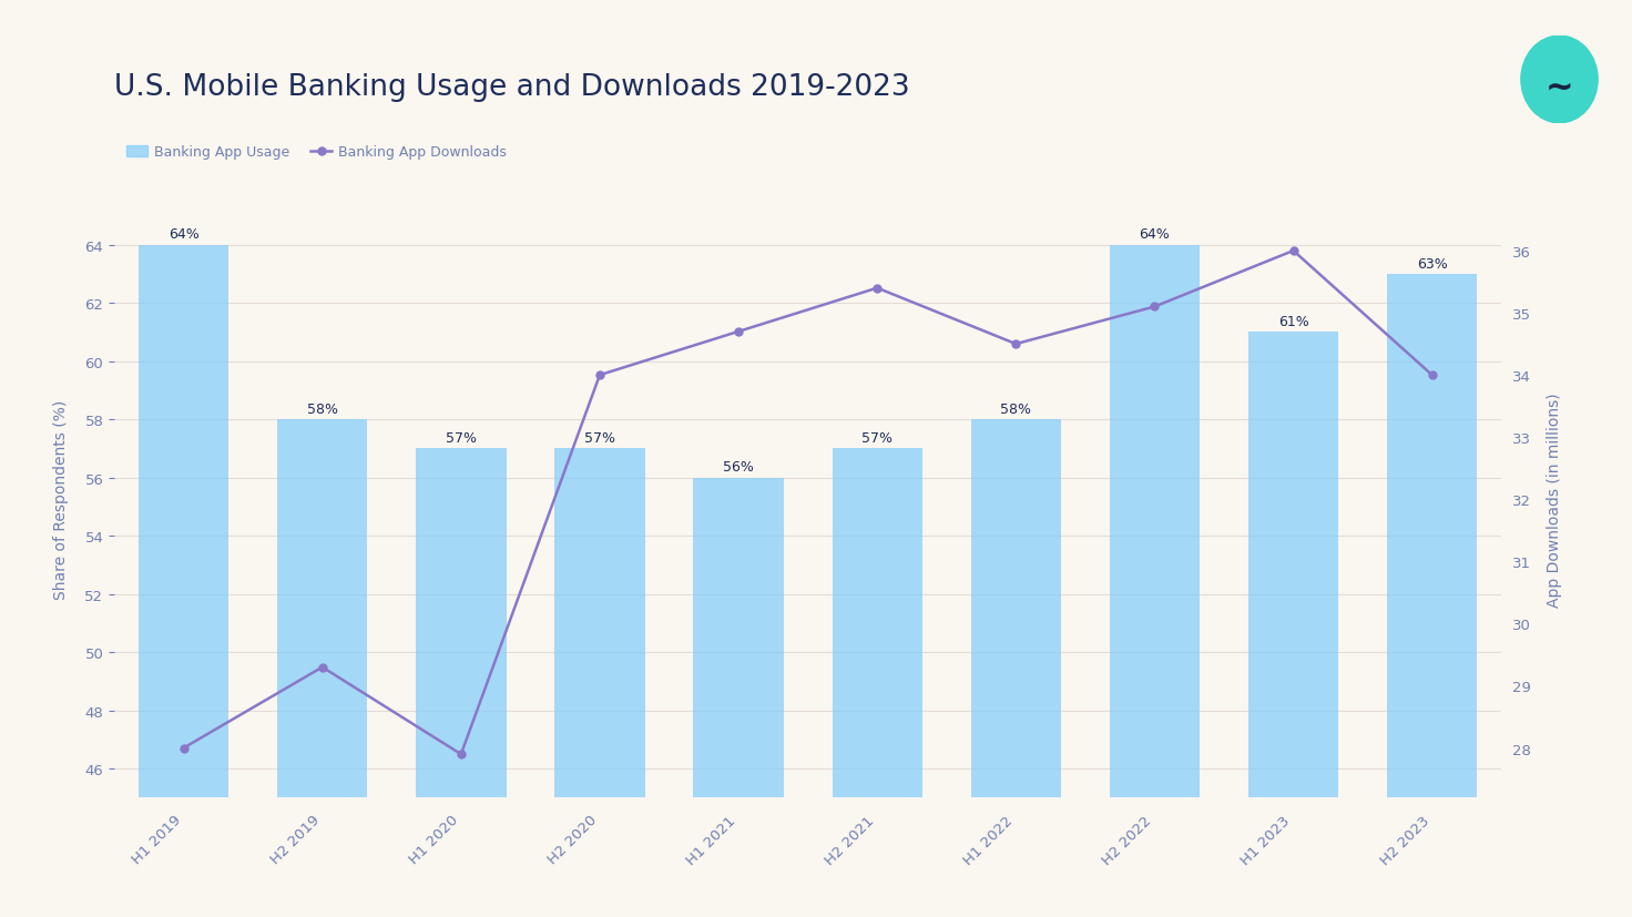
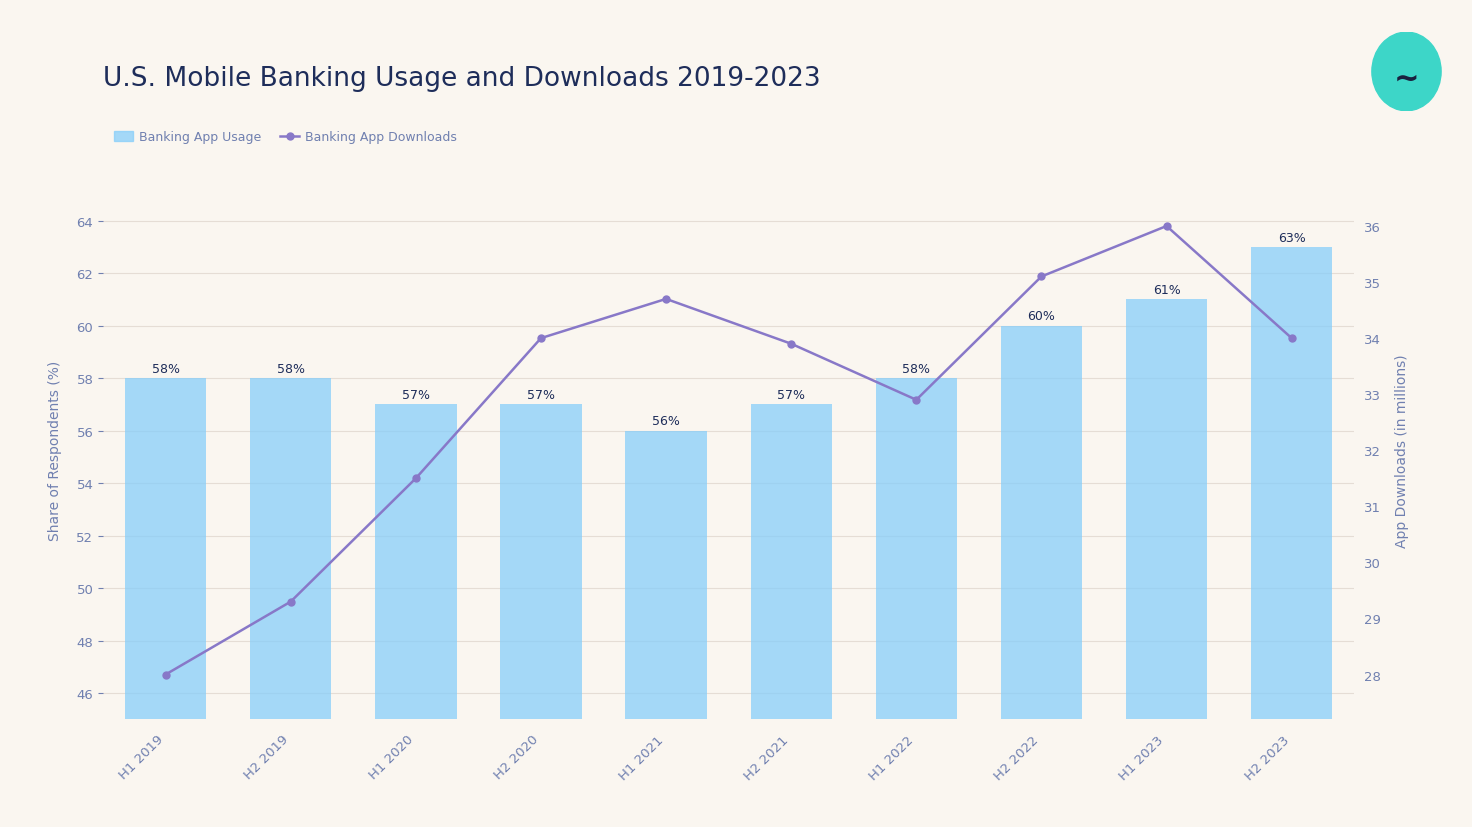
Banking App Usage/H1 2019: 64% -> 58%
Banking App Downloads/H1 2020: 27.9 -> 31.5
Banking App Downloads/H2 2021: 35.4 -> 33.9
Banking App Downloads/H1 2022: 34.5 -> 32.9
Banking App Usage/H2 2022: 64% -> 60%
